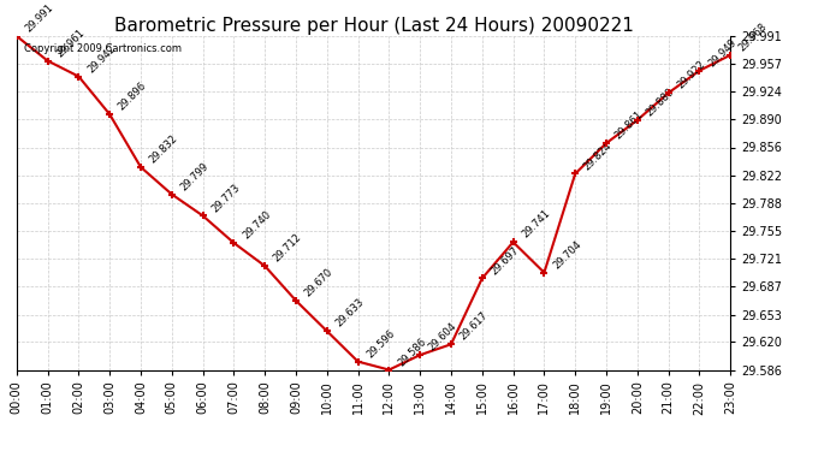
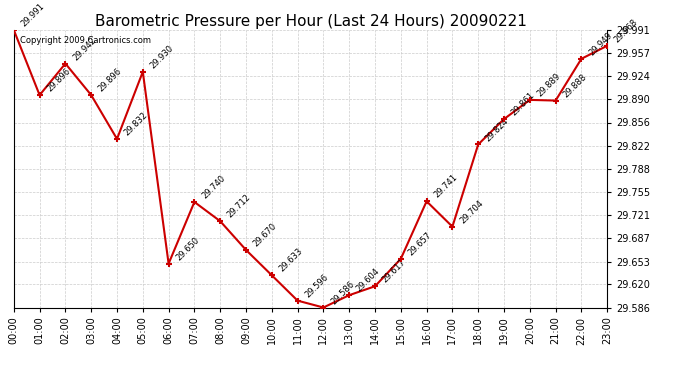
01:00: 29.961 -> 29.896
05:00: 29.799 -> 29.930
06:00: 29.773 -> 29.650
15:00: 29.697 -> 29.657
21:00: 29.922 -> 29.888
